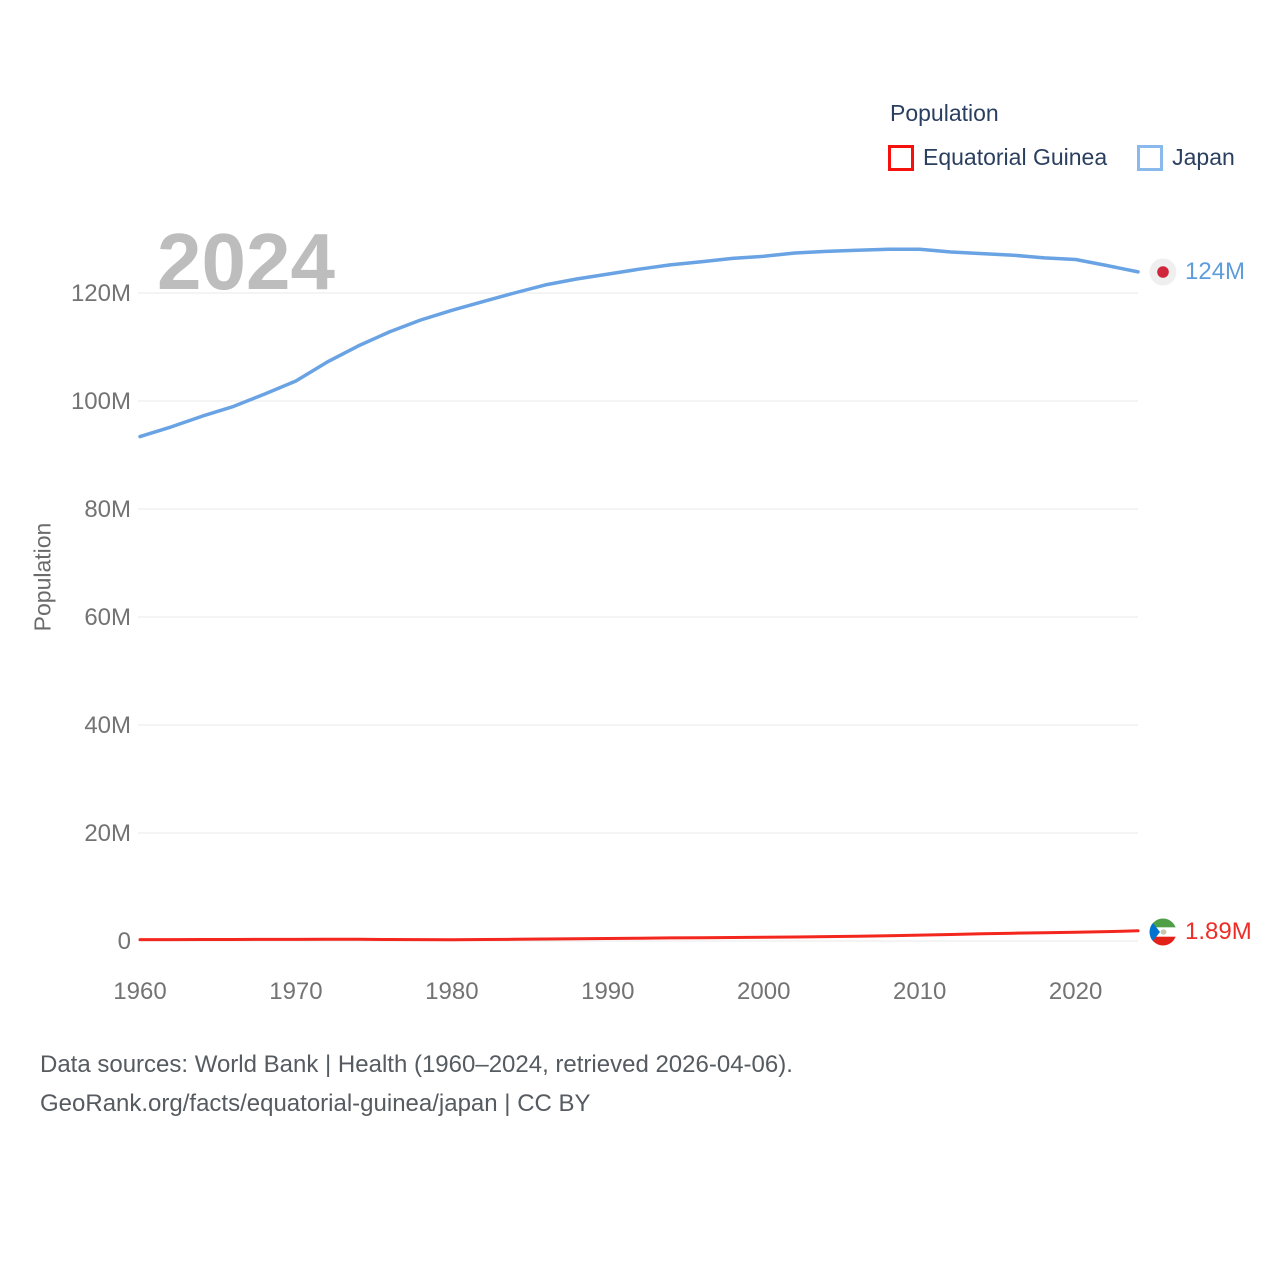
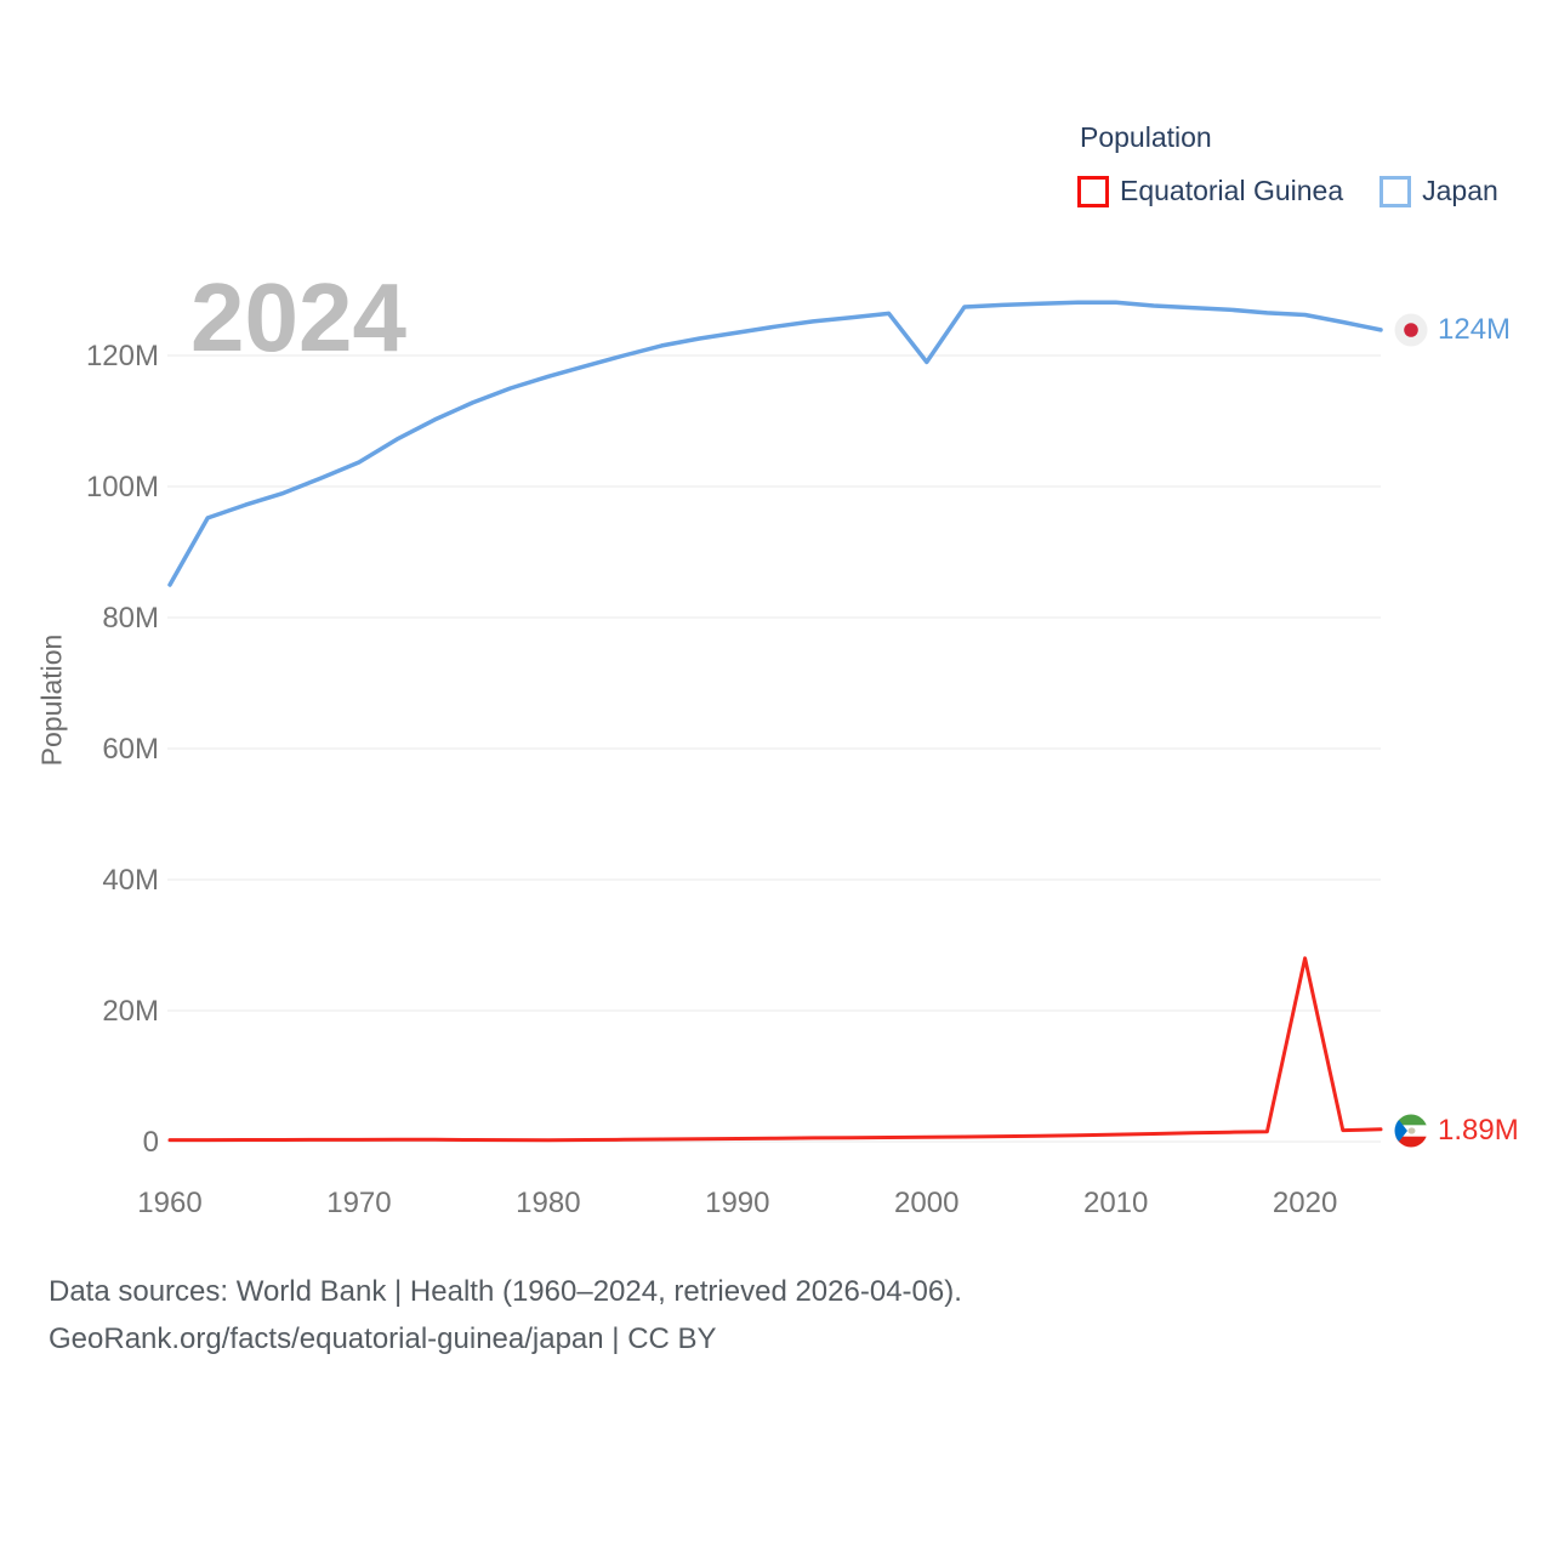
Japan/1960: 93M -> 85M
Japan/2000: 127M -> 119M
Equatorial Guinea/2020: 2M -> 28M
